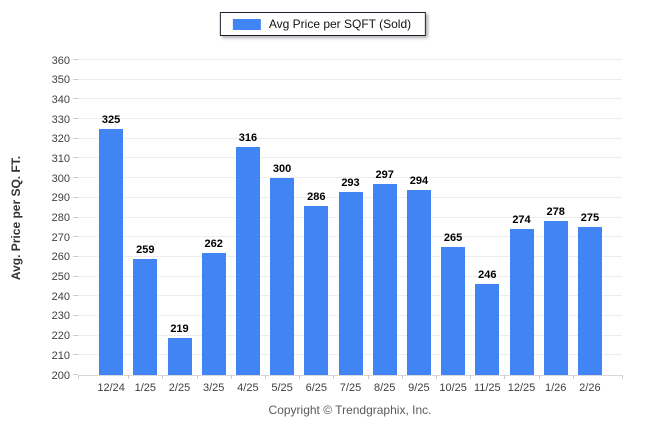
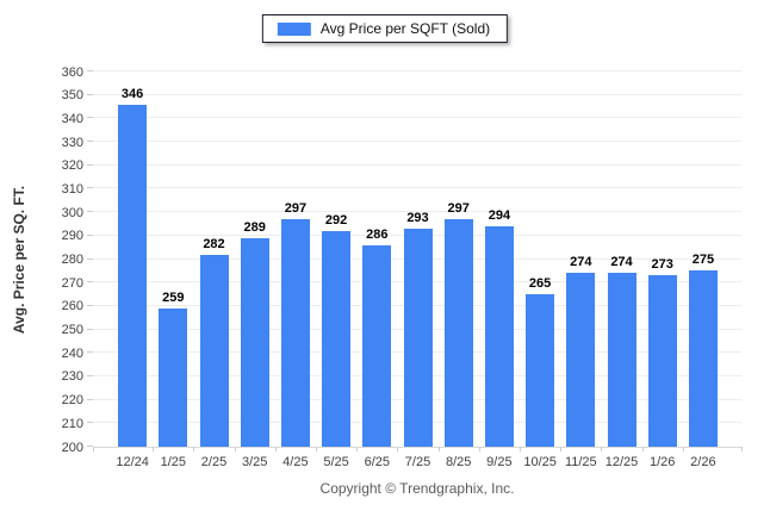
12/24: 325 -> 346
2/25: 219 -> 282
3/25: 262 -> 289
4/25: 316 -> 297
5/25: 300 -> 292
11/25: 246 -> 274
1/26: 278 -> 273
